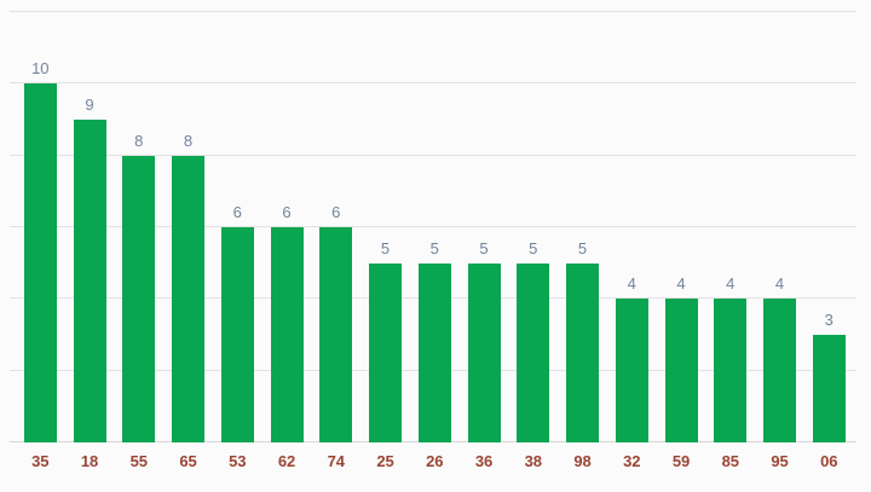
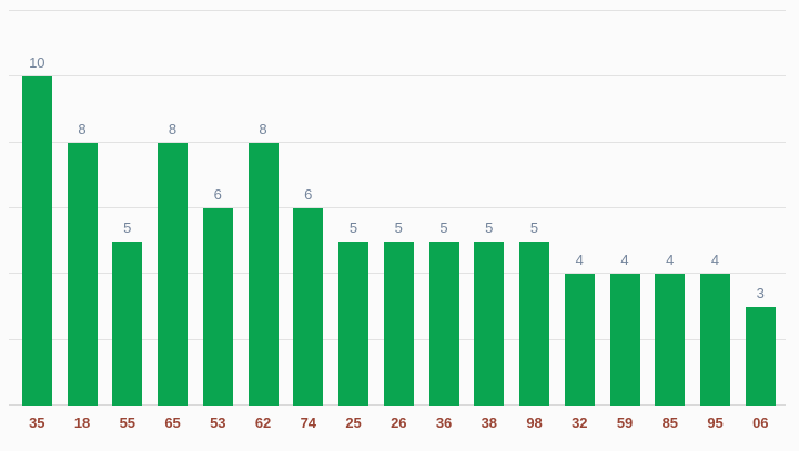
18: 9 -> 8
55: 8 -> 5
62: 6 -> 8
